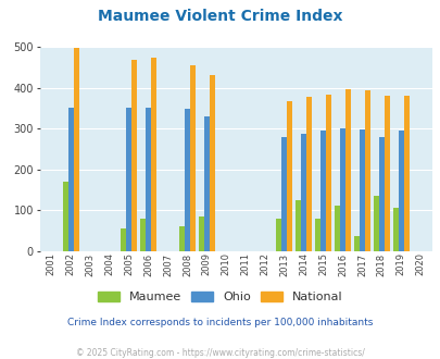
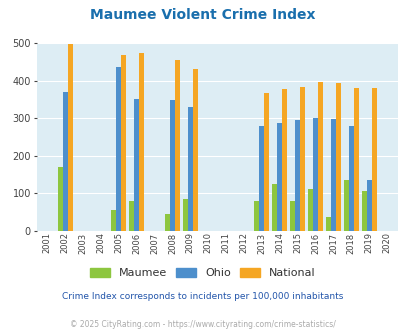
Ohio/2002: 350 -> 370
Ohio/2005: 350 -> 435
Maumee/2008: 62 -> 45
Ohio/2019: 295 -> 135
